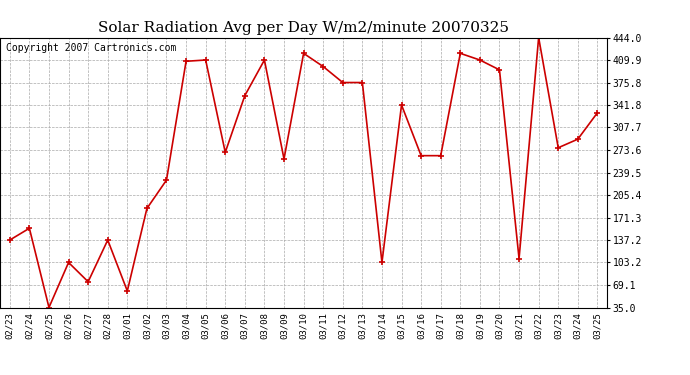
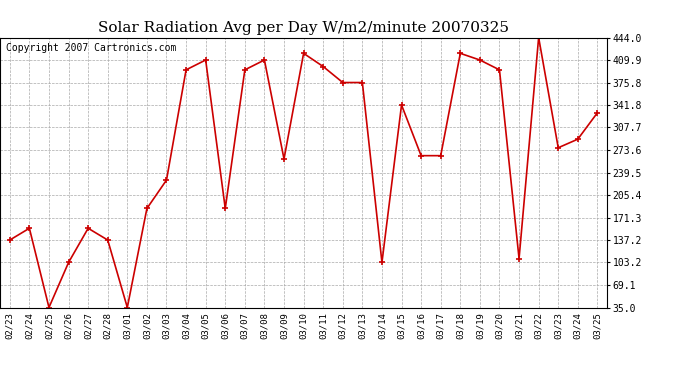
02/27: 74 -> 155
03/01: 60 -> 35
03/04: 408 -> 395
03/06: 270 -> 185
03/07: 356 -> 395
